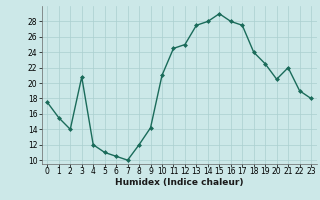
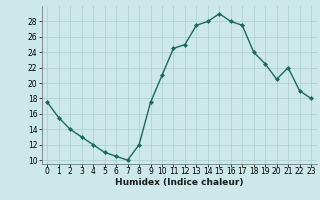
3: 20.8 -> 13.0
9: 14.2 -> 17.5
